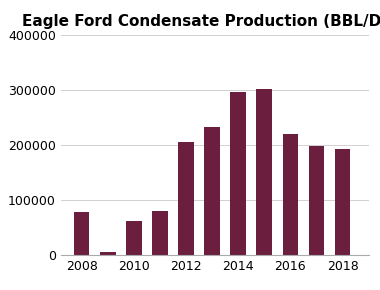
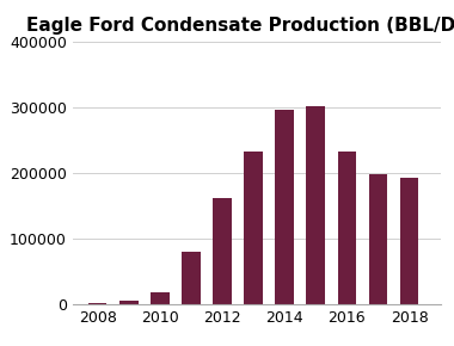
2008: 78000 -> 2000
2010: 62000 -> 18000
2012: 206000 -> 162000
2016: 220000 -> 233000
